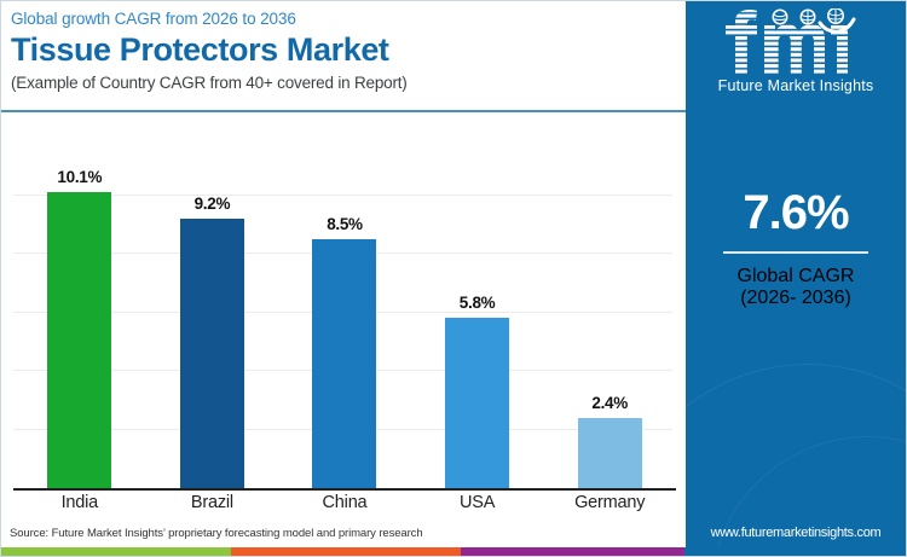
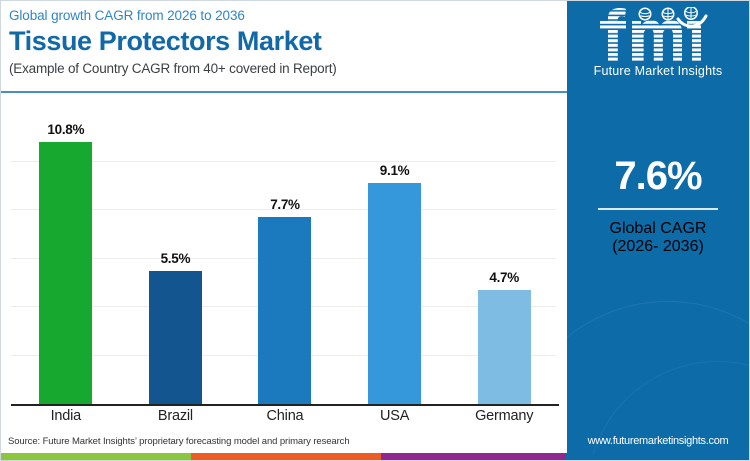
India: 10.1% -> 10.8%
Brazil: 9.2% -> 5.5%
China: 8.5% -> 7.7%
USA: 5.8% -> 9.1%
Germany: 2.4% -> 4.7%
